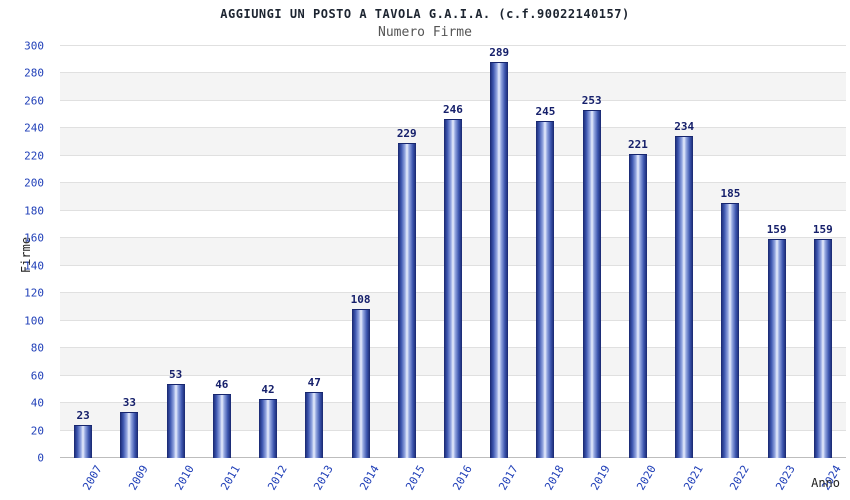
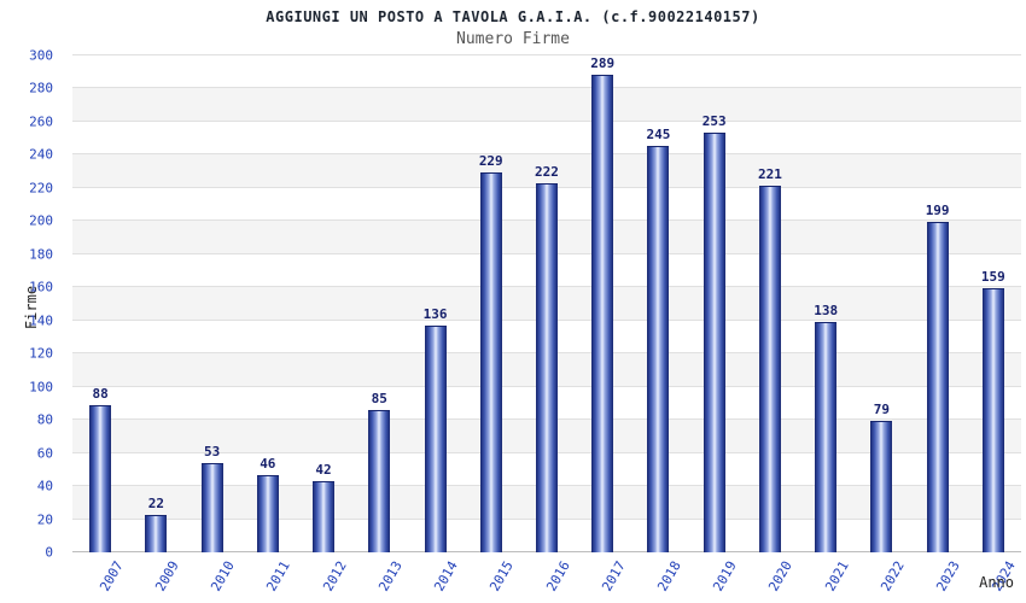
2007: 23 -> 88
2009: 33 -> 22
2013: 47 -> 85
2014: 108 -> 136
2016: 246 -> 222
2021: 234 -> 138
2022: 185 -> 79
2023: 159 -> 199
